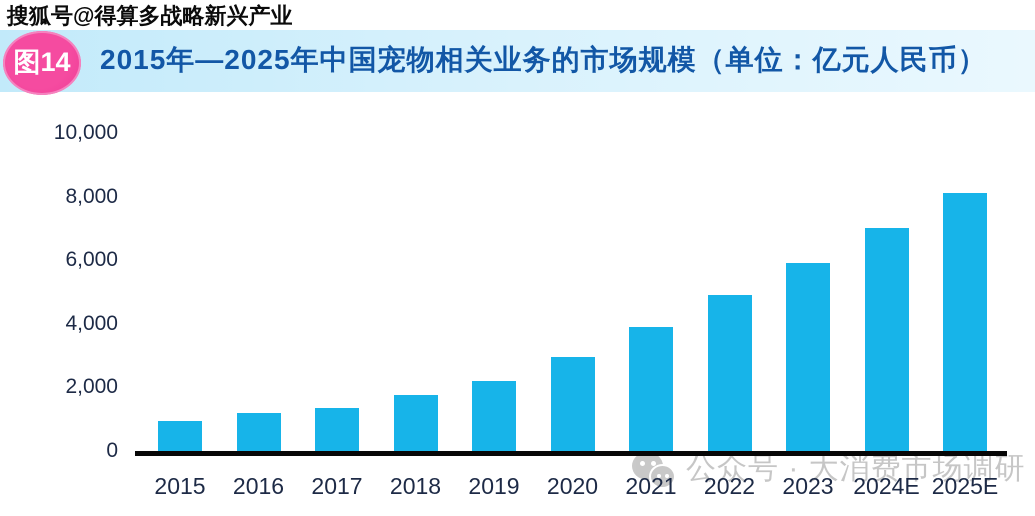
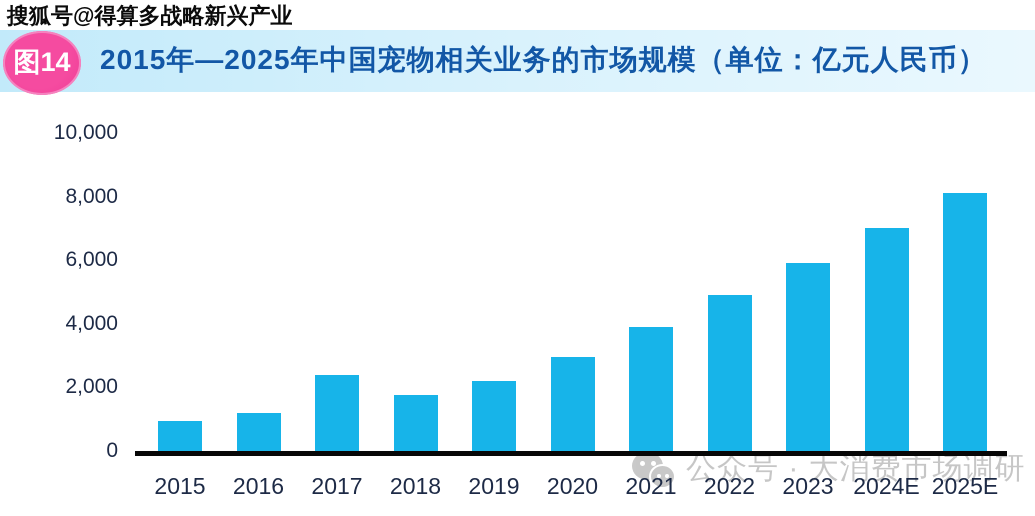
2017: 1400 -> 2400
